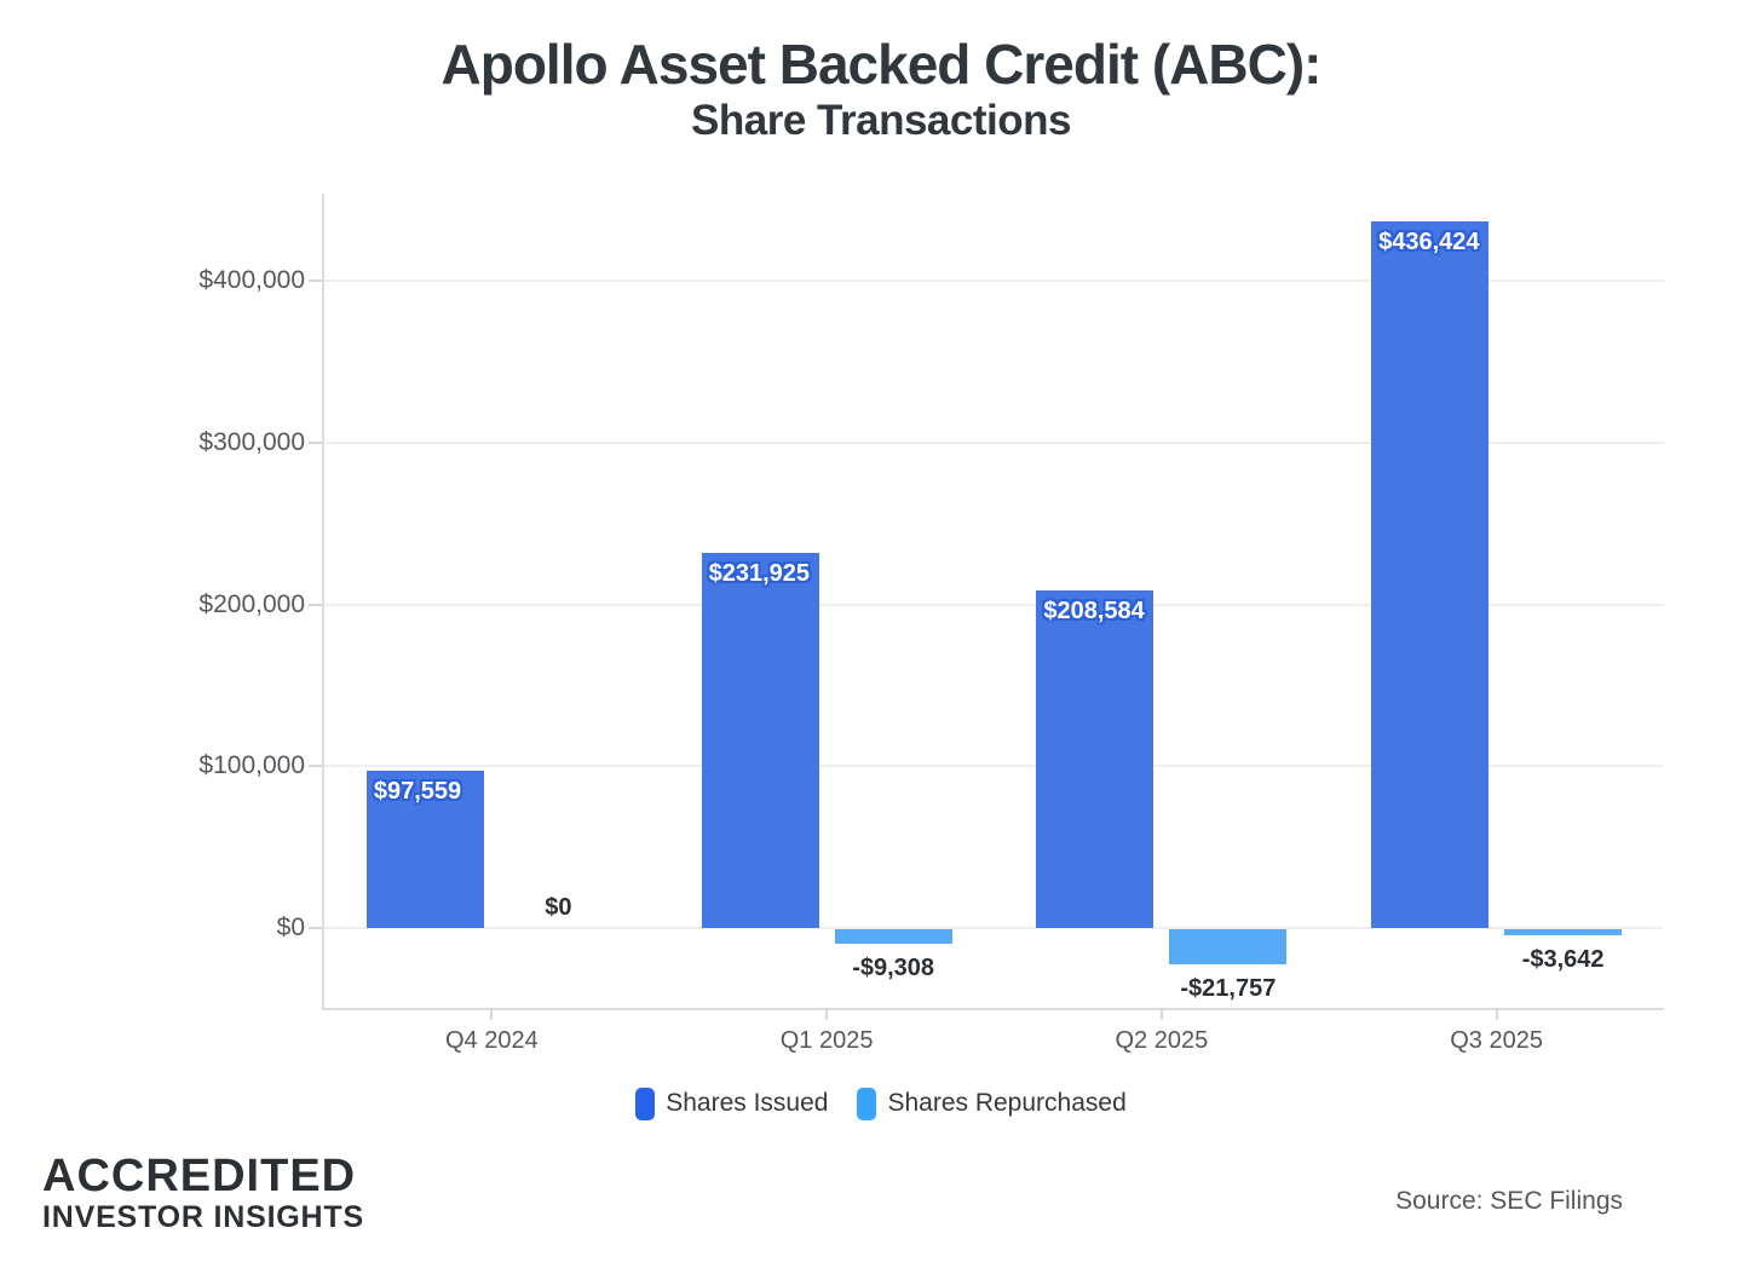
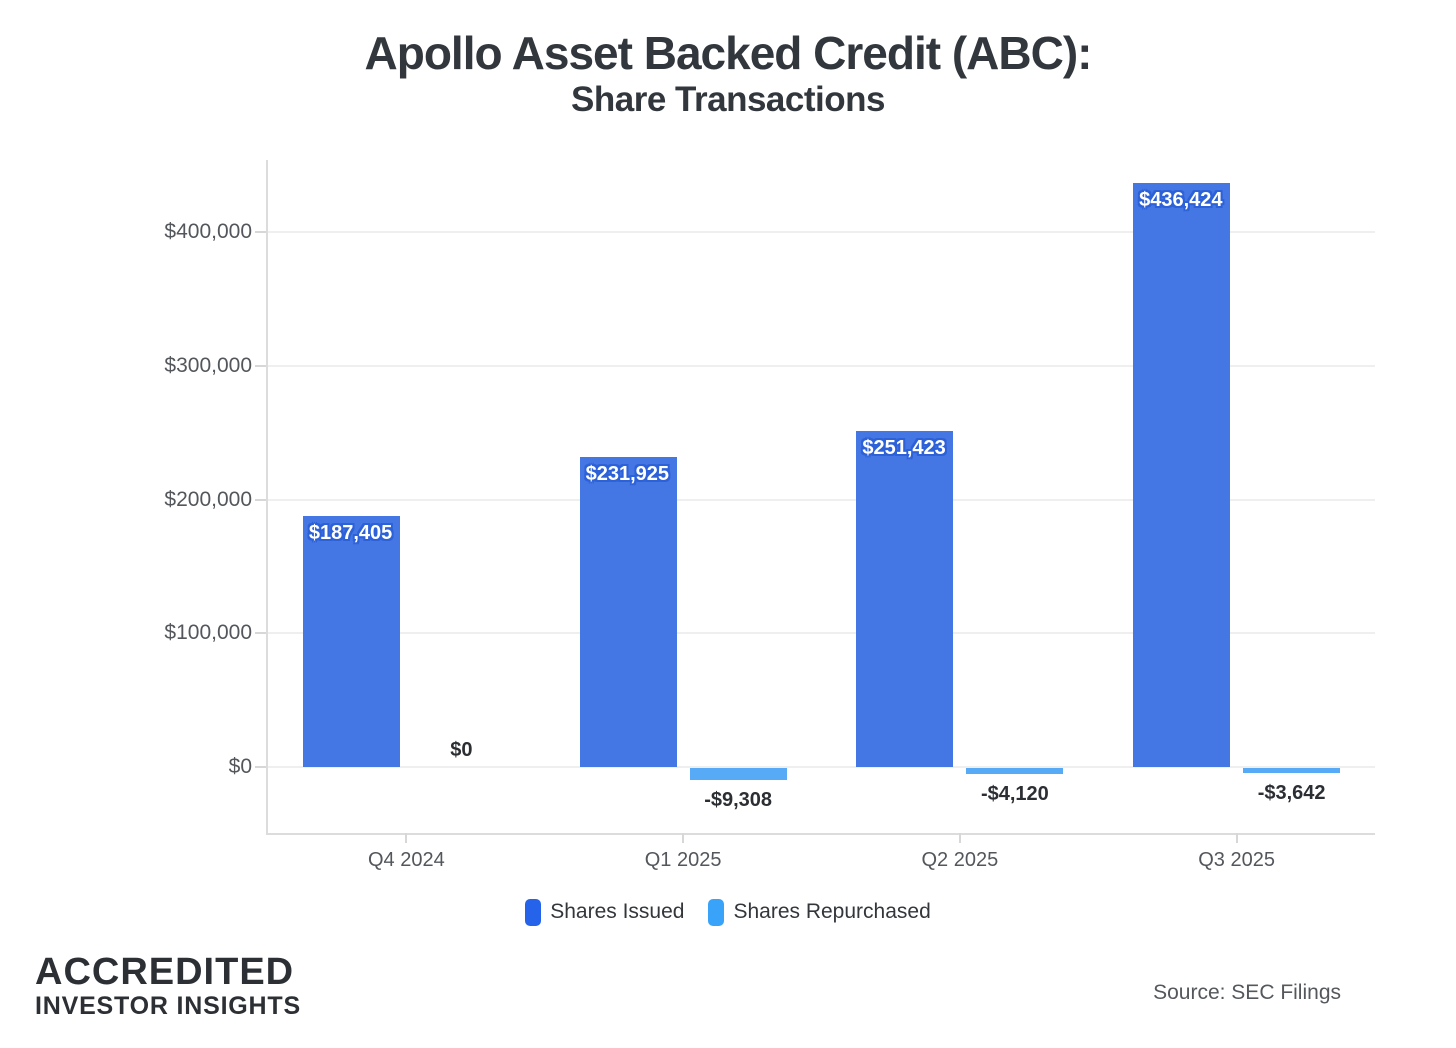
Shares Issued/Q4 2024: $97,559 -> $187,405
Shares Issued/Q2 2025: $208,584 -> $251,423
Shares Repurchased/Q2 2025: -$21,757 -> -$4,120
